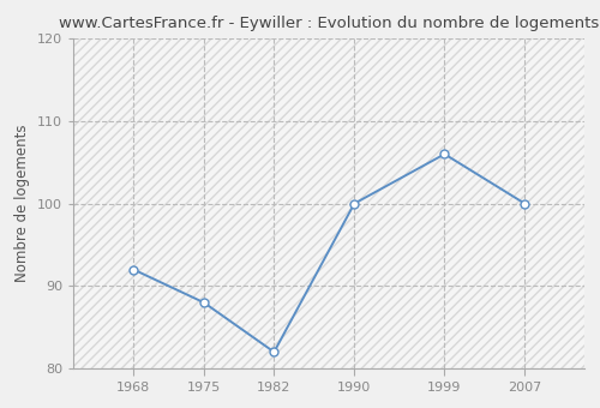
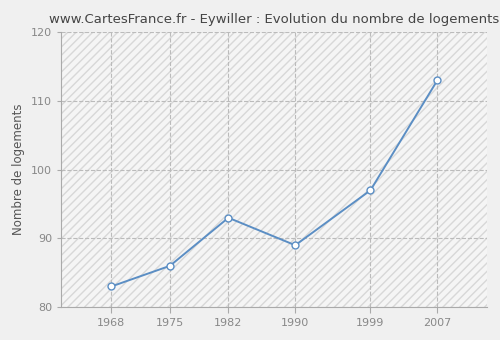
1968: 92 -> 83
1975: 88 -> 86
1982: 82 -> 93
1990: 100 -> 89
1999: 106 -> 97
2007: 100 -> 113
